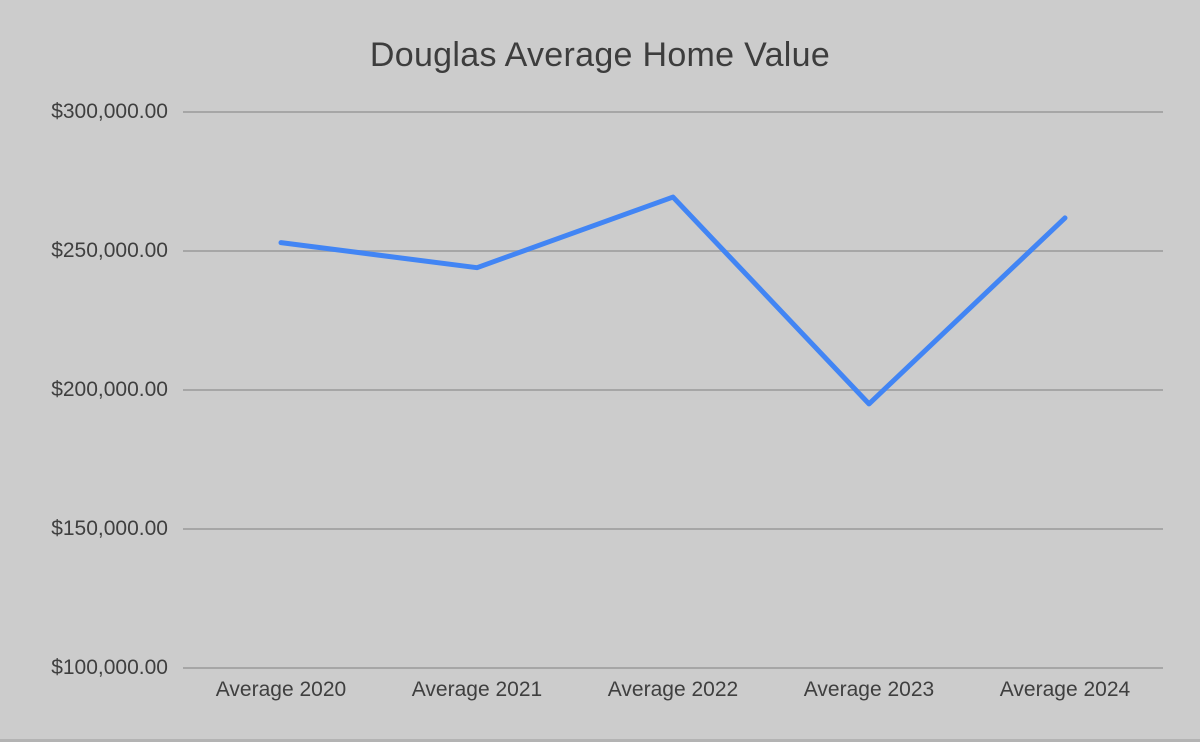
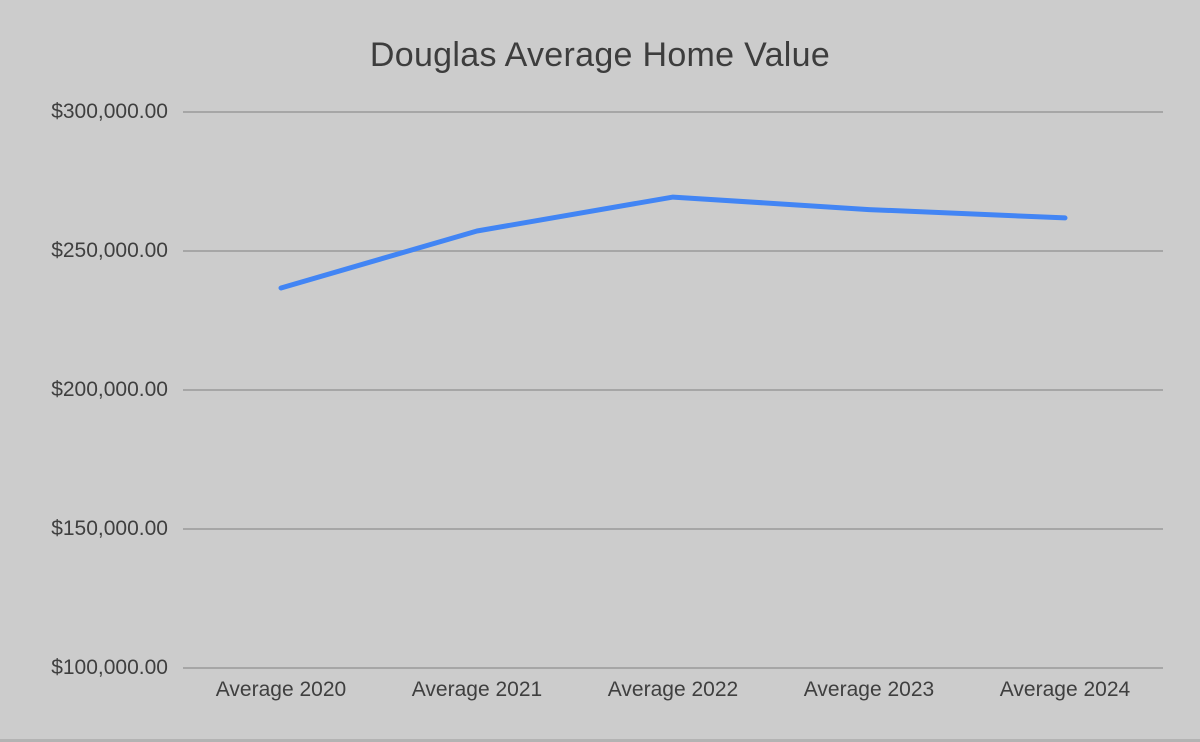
Average 2020: $253000 -> $237000
Average 2021: $244000 -> $257000
Average 2023: $195000 -> $265000
